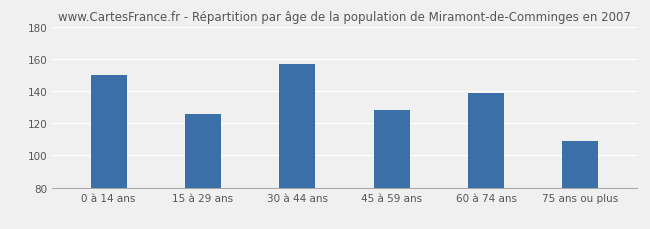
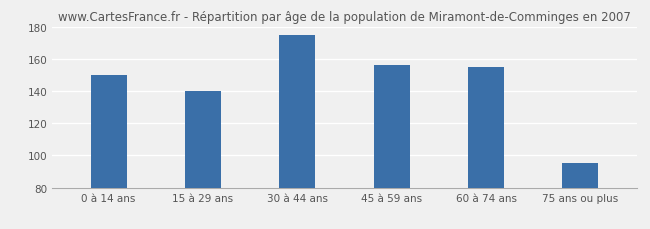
15 à 29 ans: 126 -> 140
30 à 44 ans: 157 -> 175
45 à 59 ans: 128 -> 156
60 à 74 ans: 139 -> 155
75 ans ou plus: 109 -> 95
